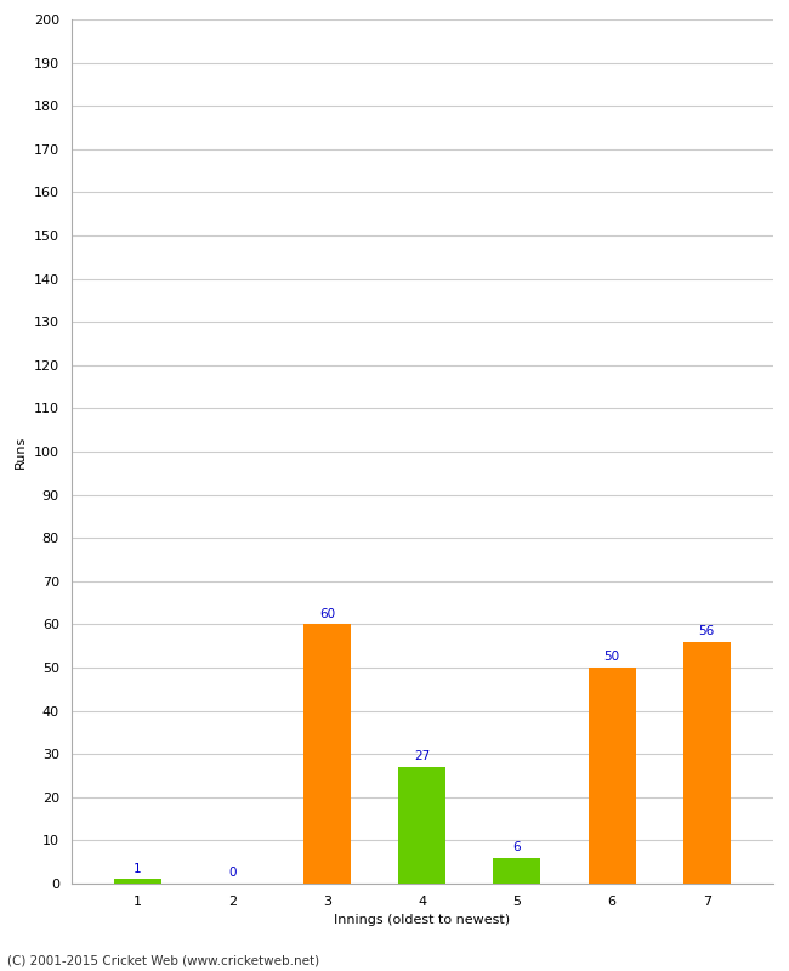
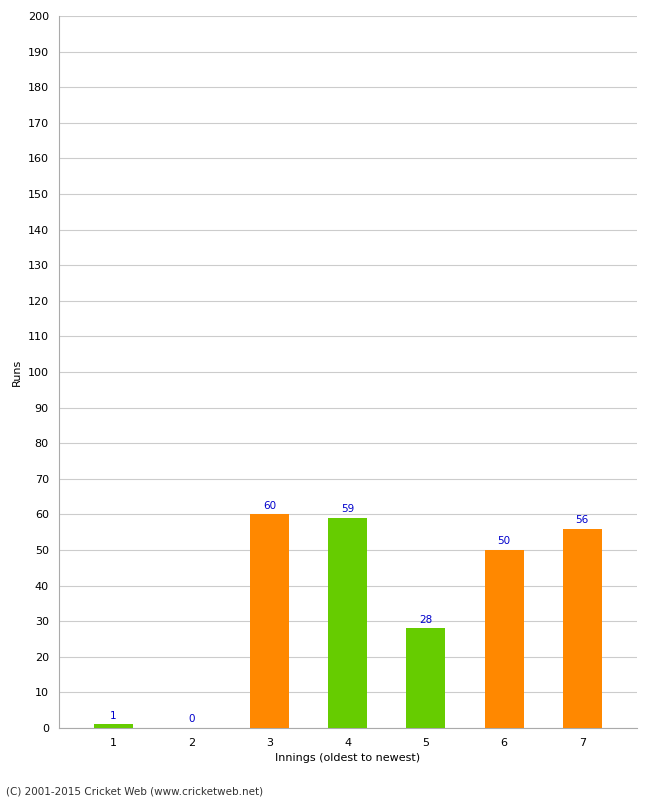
4: 27 -> 59
5: 6 -> 28
